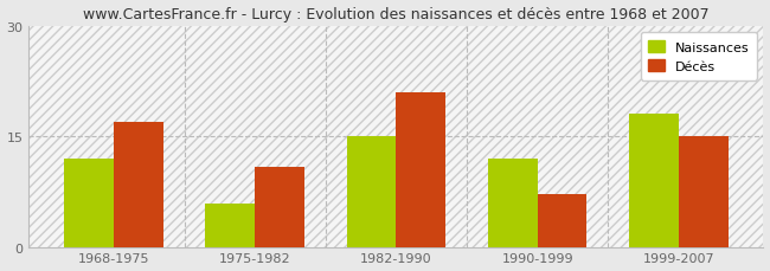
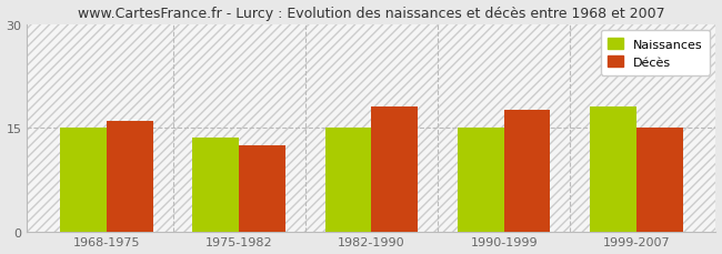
Naissances/1968-1975: 12.0 -> 15.0
Décès/1968-1975: 17.0 -> 16.0
Naissances/1975-1982: 5.8 -> 13.5
Décès/1975-1982: 10.8 -> 12.5
Décès/1982-1990: 21.0 -> 18.0
Naissances/1990-1999: 12.0 -> 15.0
Décès/1990-1999: 7.2 -> 17.5
